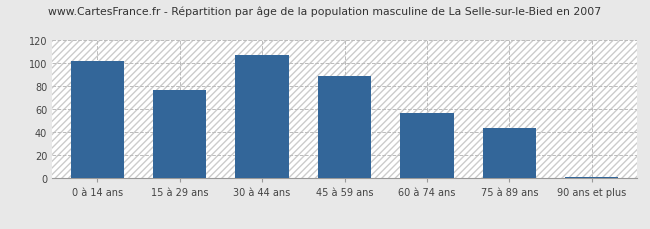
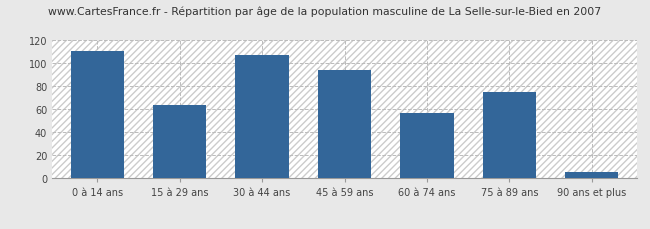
0 à 14 ans: 102 -> 111
15 à 29 ans: 77 -> 64
45 à 59 ans: 89 -> 94
75 à 89 ans: 44 -> 75
90 ans et plus: 1 -> 6
